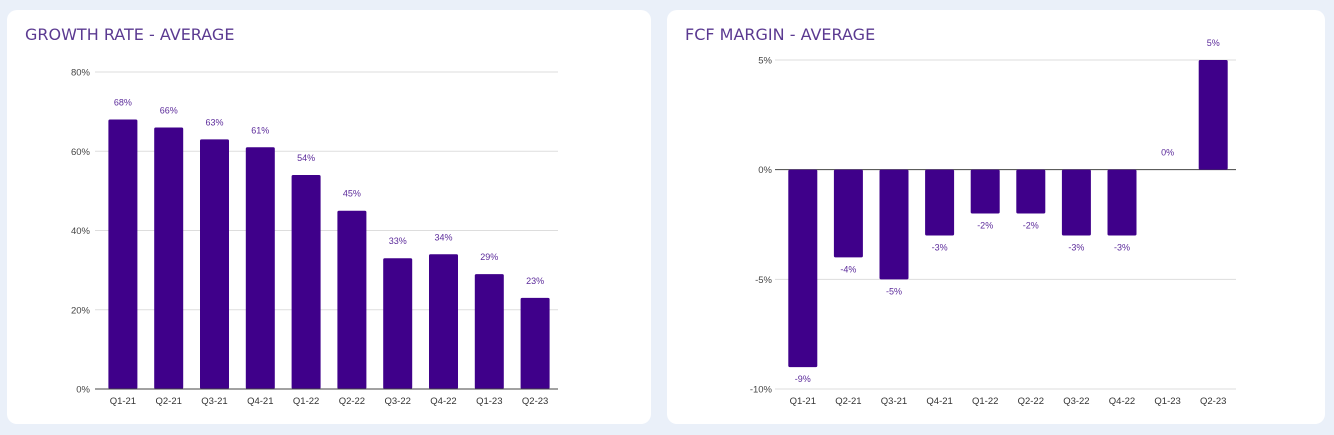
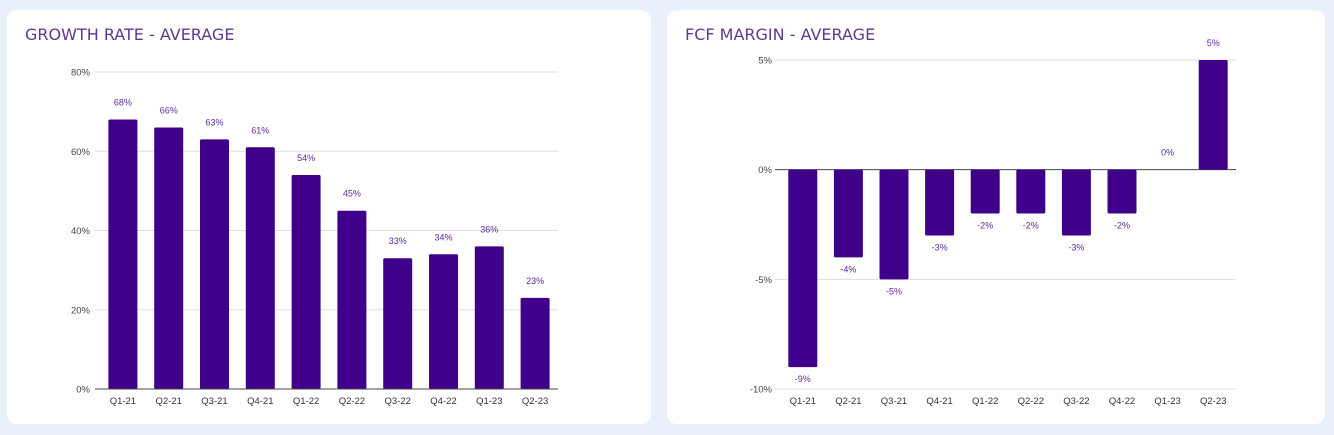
GROWTH RATE - AVERAGE/Q1-23: 29% -> 36%
FCF MARGIN - AVERAGE/Q4-22: -3% -> -2%
